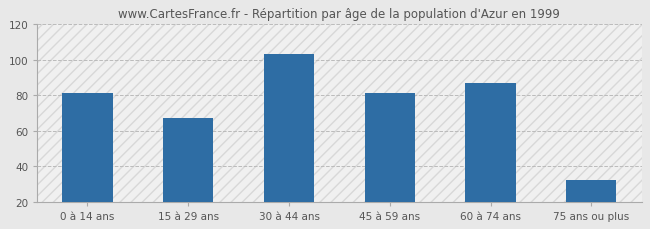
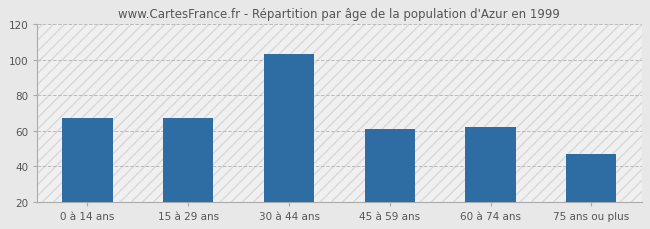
0 à 14 ans: 81 -> 67
45 à 59 ans: 81 -> 61
60 à 74 ans: 87 -> 62
75 ans ou plus: 32 -> 47
